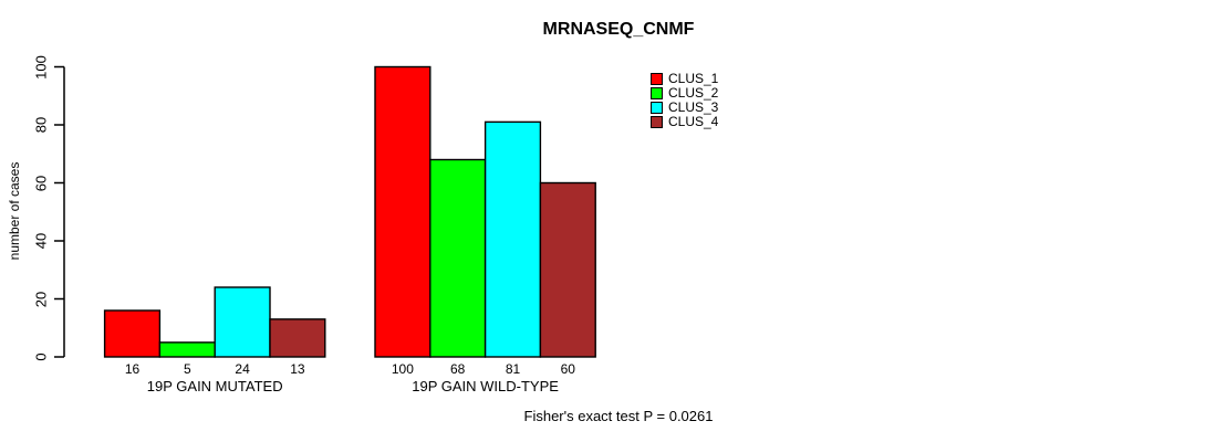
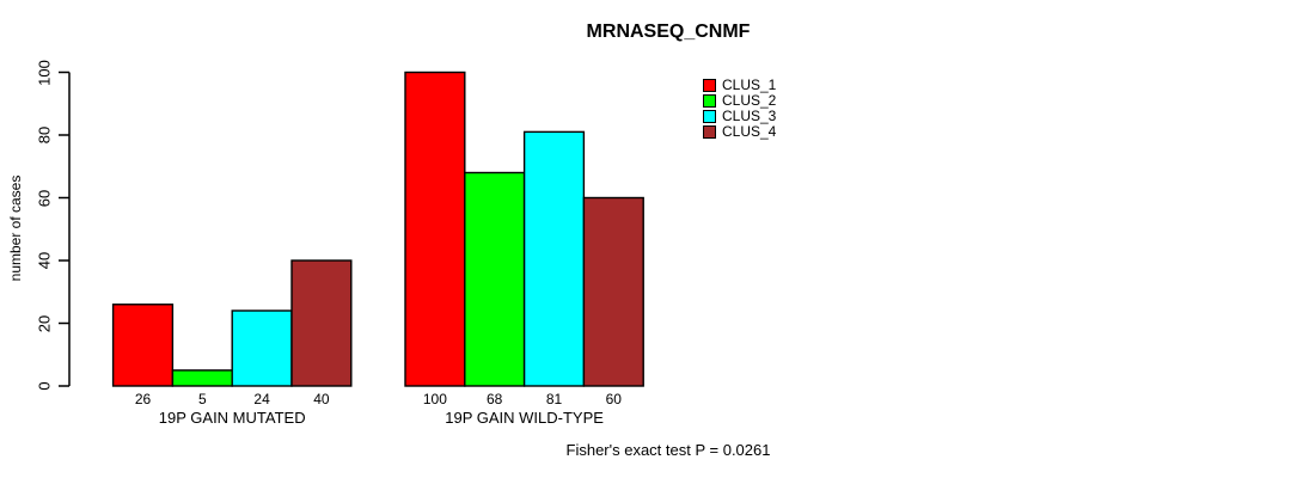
CLUS_1/19P GAIN MUTATED: 16 -> 26
CLUS_4/19P GAIN MUTATED: 13 -> 40
